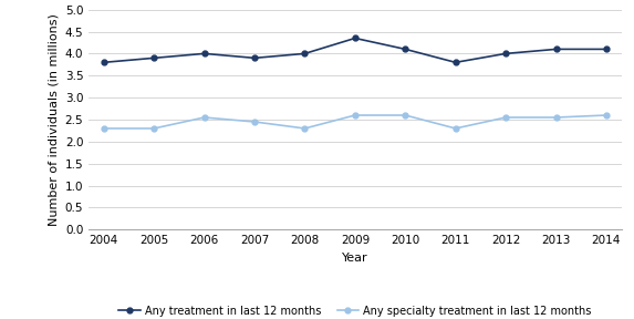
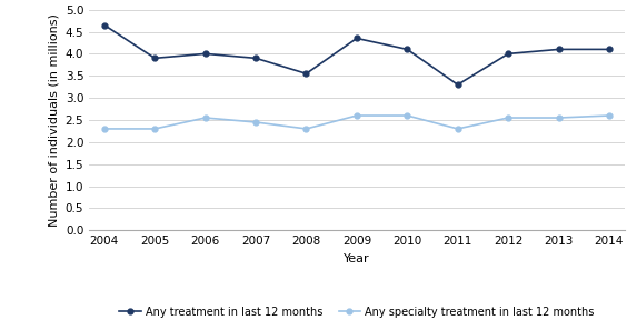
Any treatment in last 12 months/2004: 3.80 -> 4.65
Any treatment in last 12 months/2008: 4.00 -> 3.55
Any treatment in last 12 months/2011: 3.80 -> 3.30
